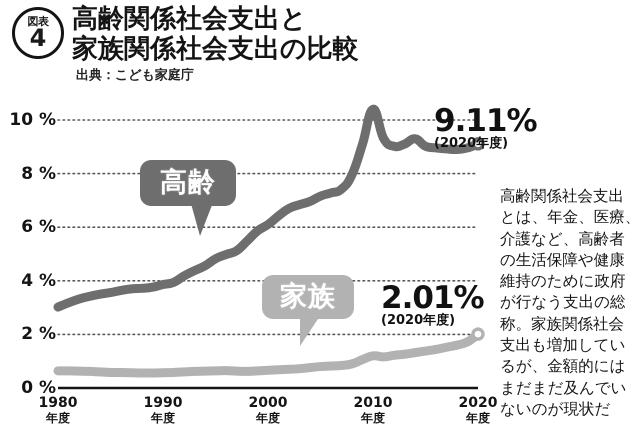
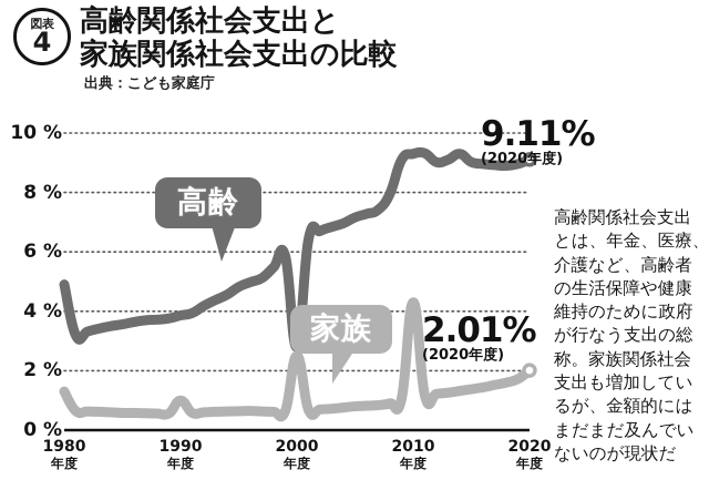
高齢/1980: 3.0% -> 4.9%
家族/1980: 0.6% -> 1.3%
家族/1990: 0.6% -> 1.0%
高齢/2000: 6.1% -> 2.8%
家族/2000: 0.7% -> 2.5%
高齢/2010: 10.4% -> 9.3%
家族/2010: 1.2% -> 4.3%
